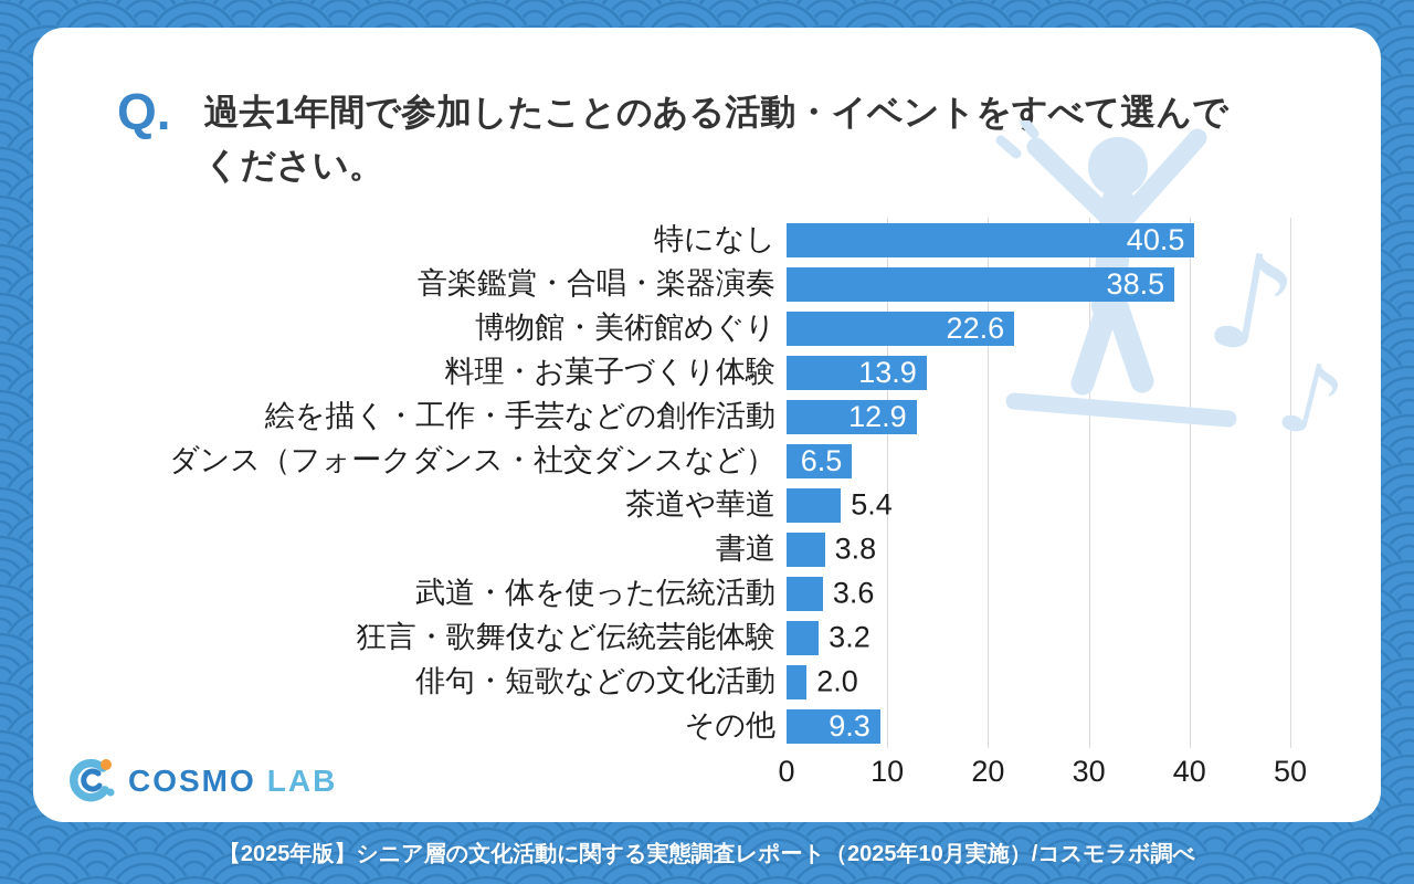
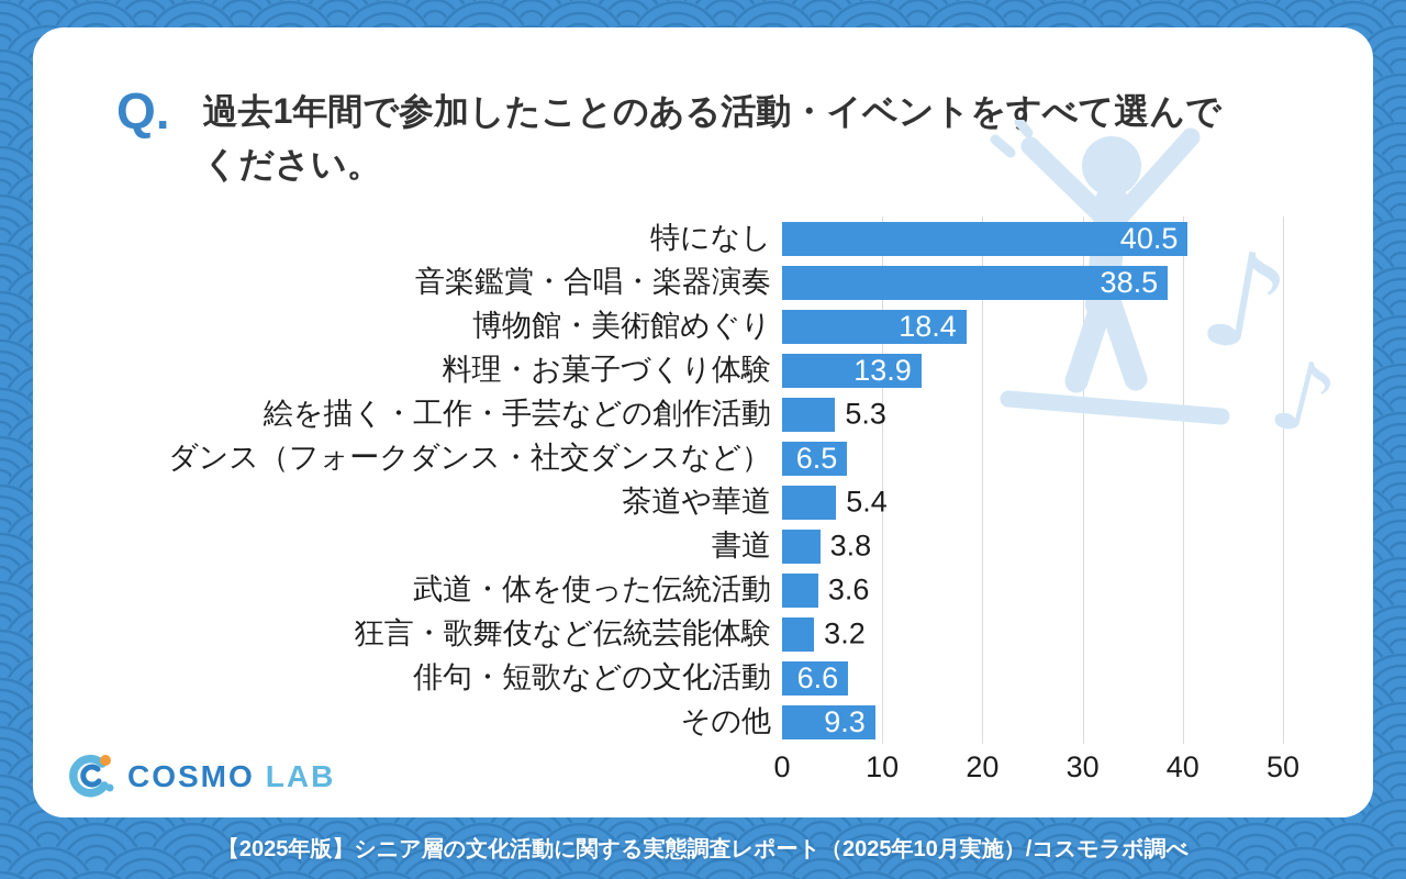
博物館・美術館めぐり: 22.6 -> 18.4
絵を描く・工作・手芸などの創作活動: 12.9 -> 5.3
俳句・短歌などの文化活動: 2.0 -> 6.6
